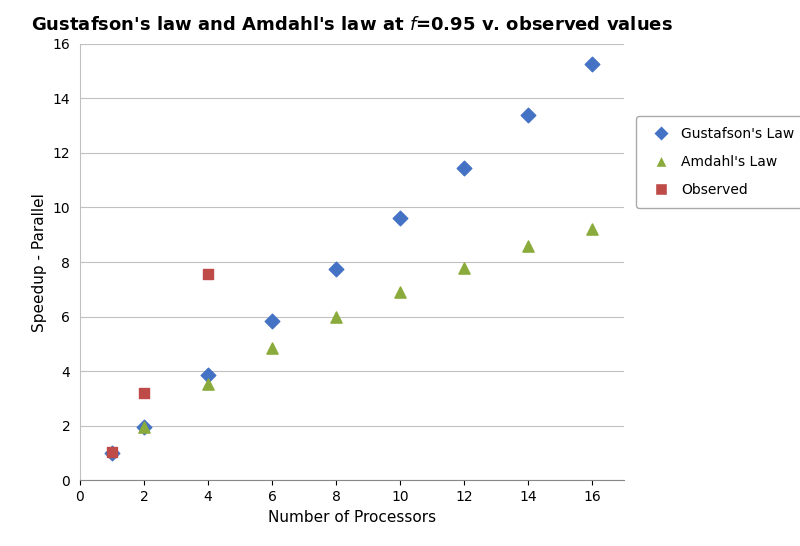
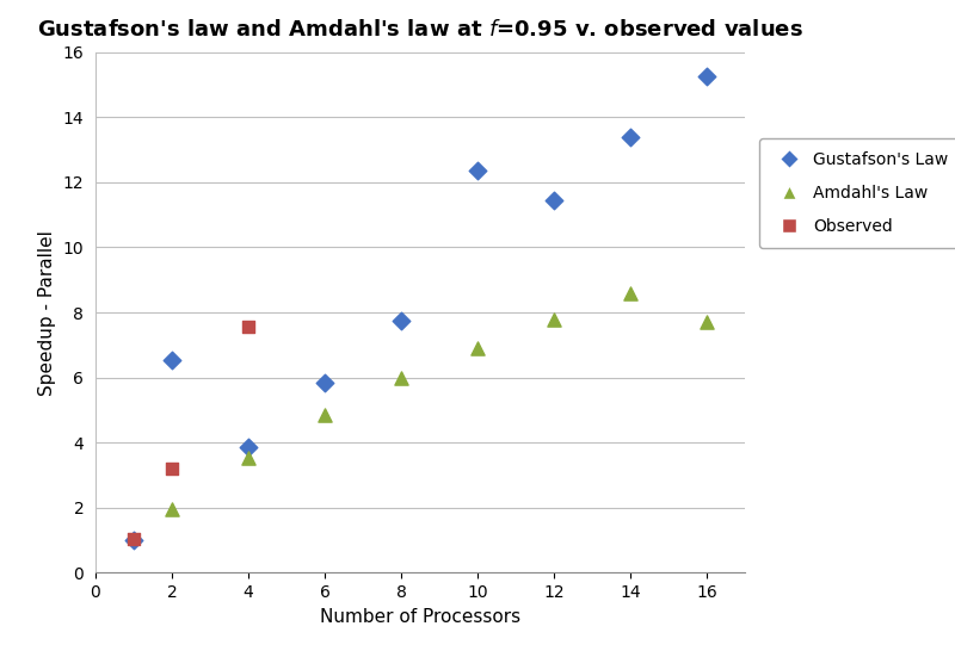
Gustafson's Law/2: 1.95 -> 6.55
Gustafson's Law/10: 9.60 -> 12.35
Amdahl's Law/16: 9.20 -> 7.70
